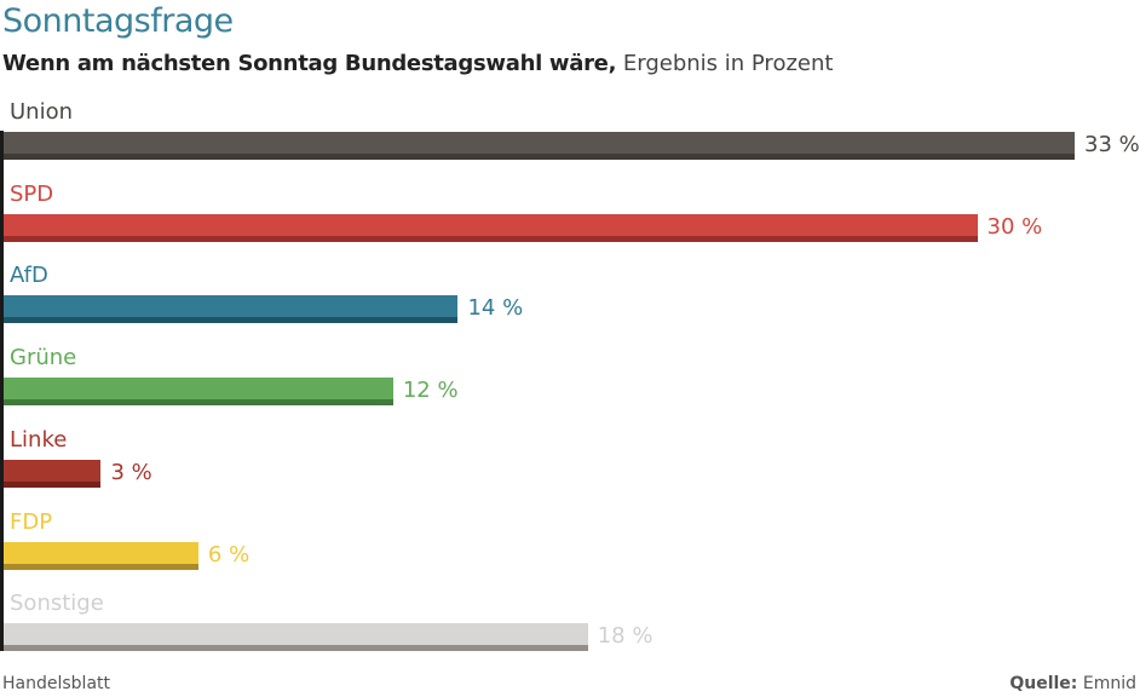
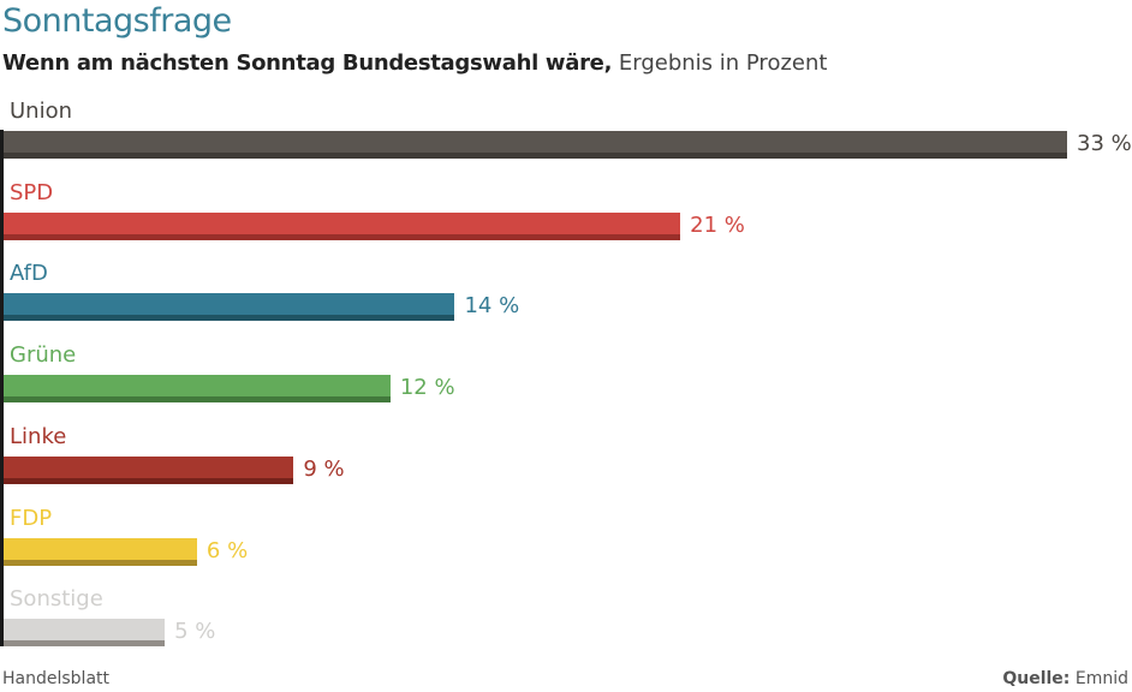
SPD: 30 -> 21
Linke: 3 -> 9
Sonstige: 18 -> 5
